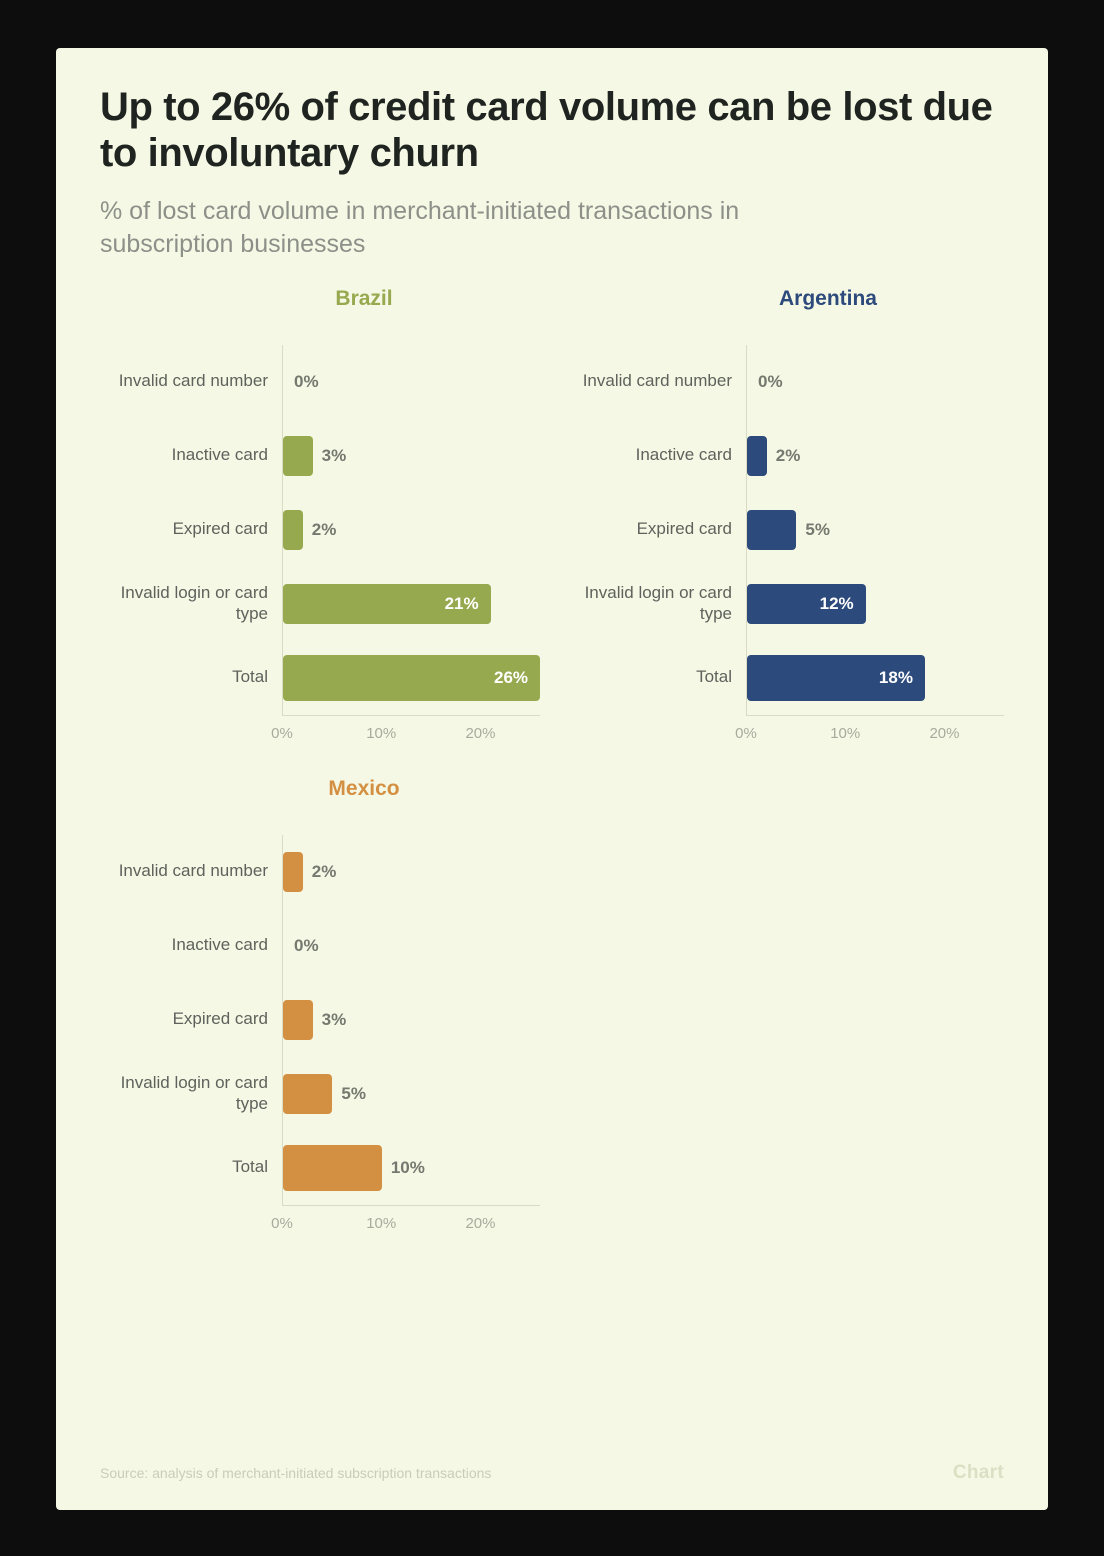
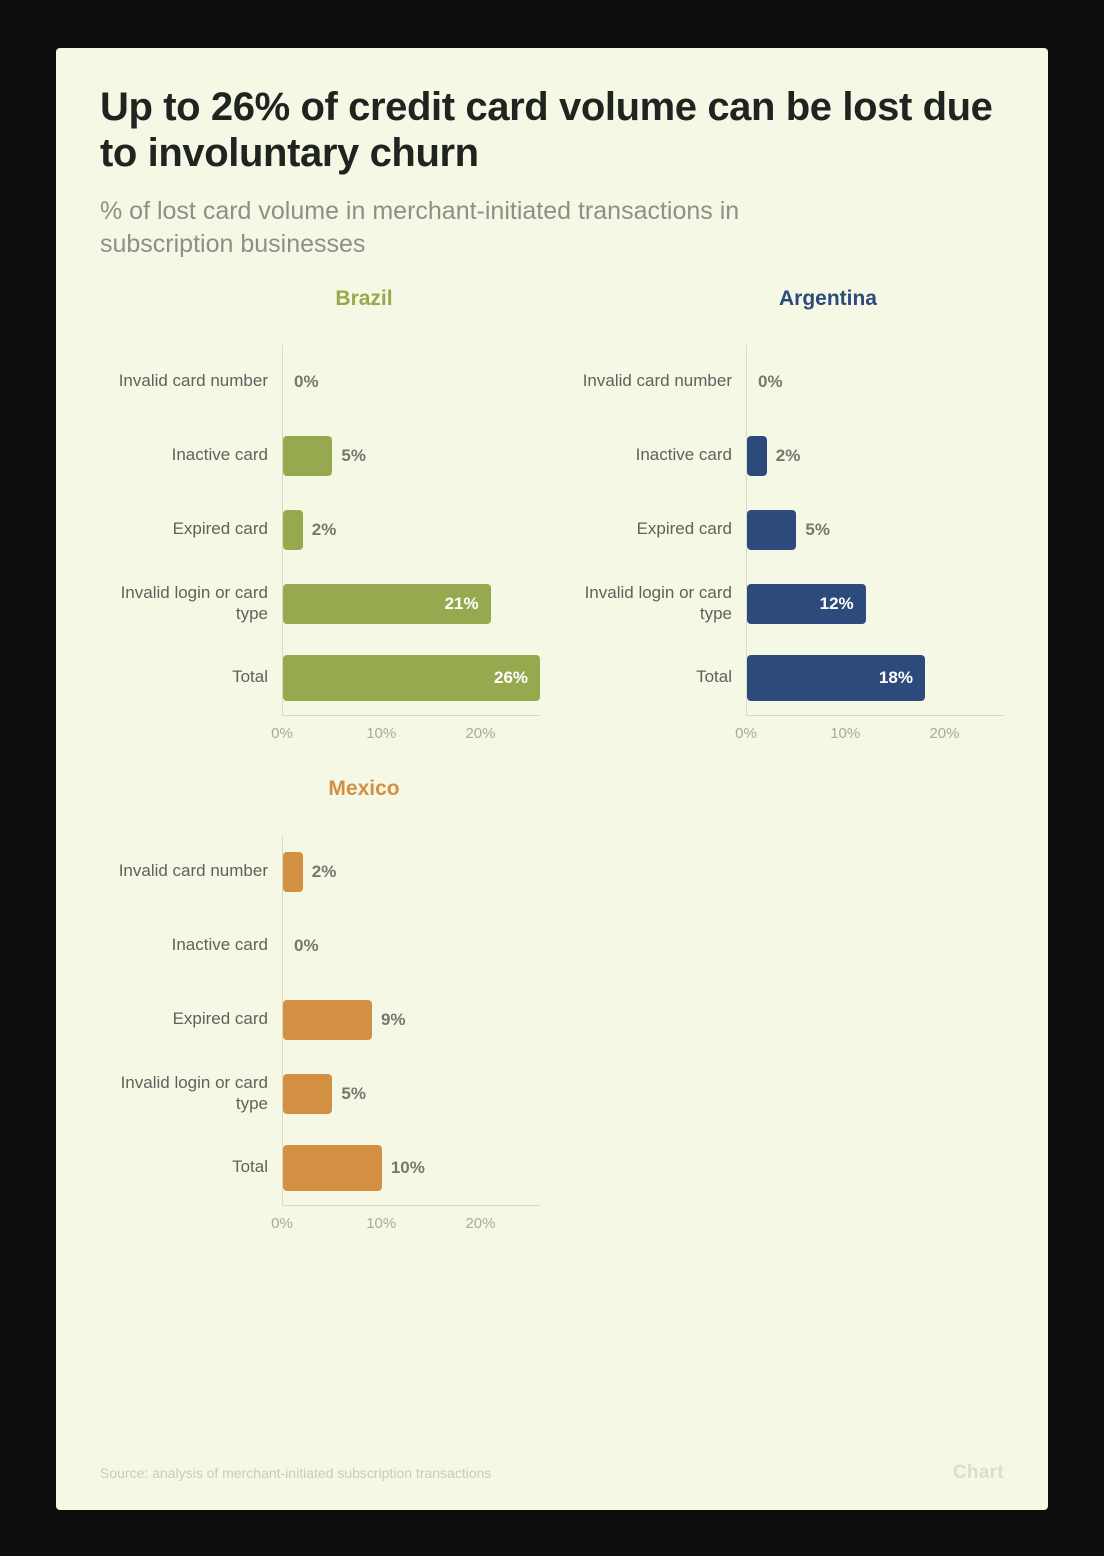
Brazil/Inactive card: 3% -> 5%
Mexico/Expired card: 3% -> 9%
